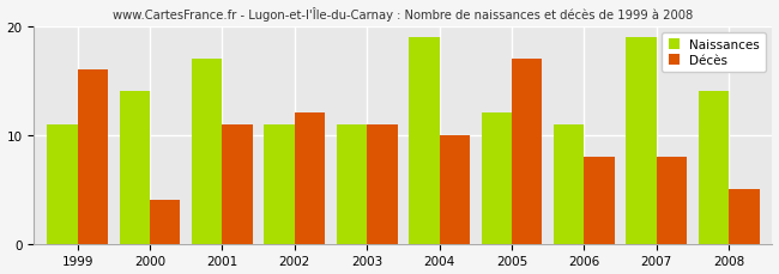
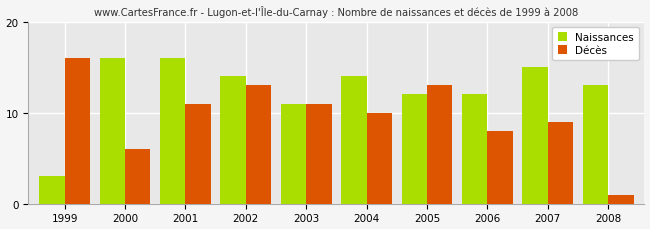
Naissances/1999: 11 -> 3
Naissances/2000: 14 -> 16
Décès/2000: 4 -> 6
Naissances/2001: 17 -> 16
Naissances/2002: 11 -> 14
Décès/2002: 12 -> 13
Naissances/2004: 19 -> 14
Décès/2005: 17 -> 13
Naissances/2006: 11 -> 12
Naissances/2007: 19 -> 15
Décès/2007: 8 -> 9
Naissances/2008: 14 -> 13
Décès/2008: 5 -> 1
